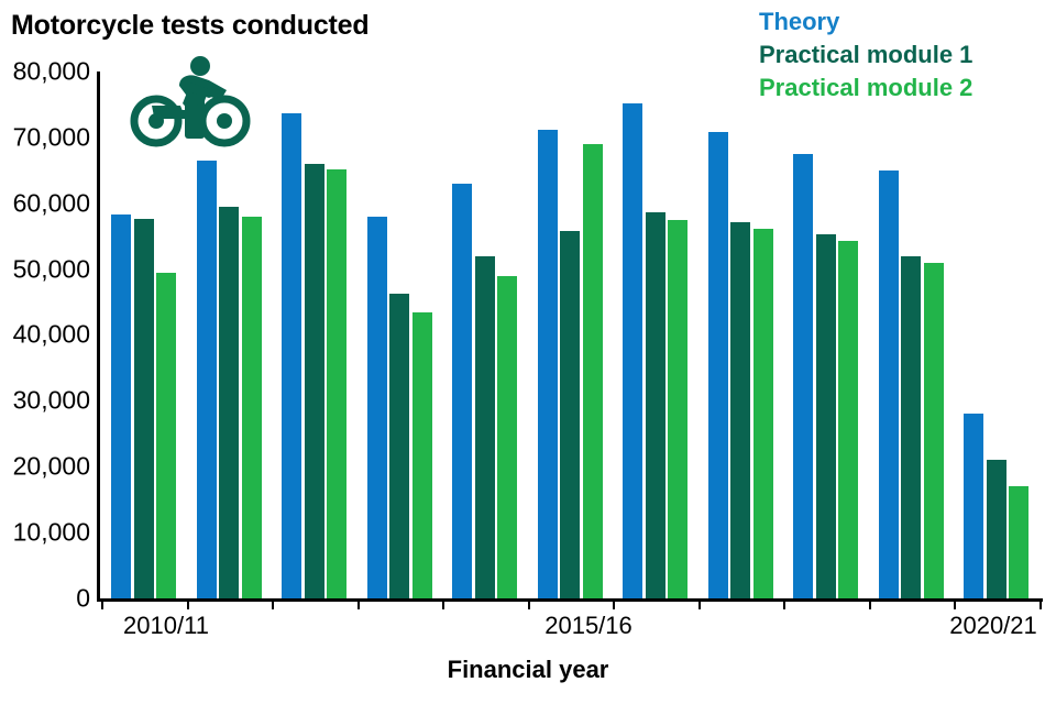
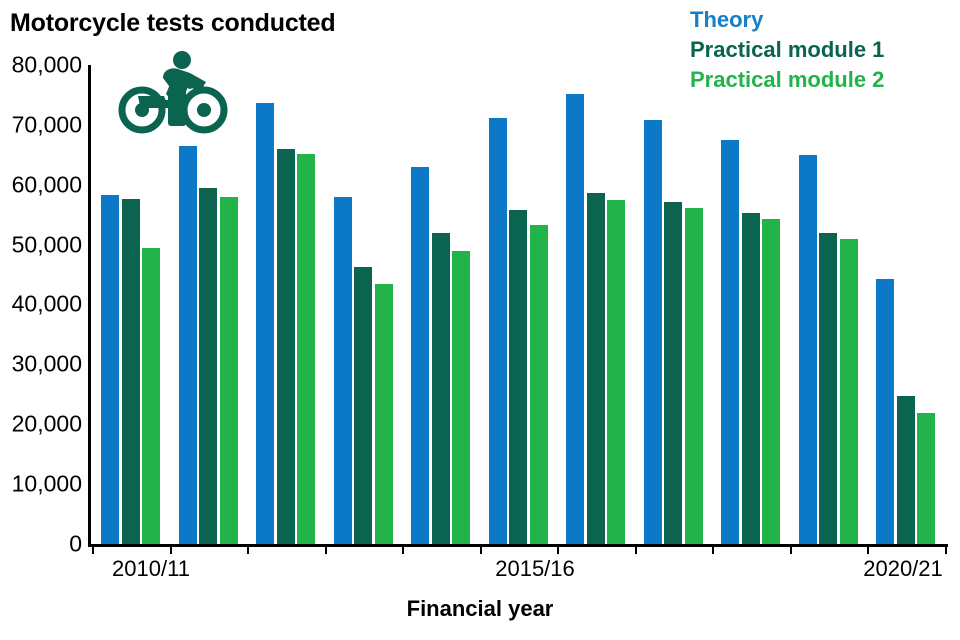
Practical module 2/2015/16: 69000 -> 53000
Theory/2020/21: 28000 -> 44000
Practical module 1/2020/21: 21000 -> 25000
Practical module 2/2020/21: 17000 -> 22000
